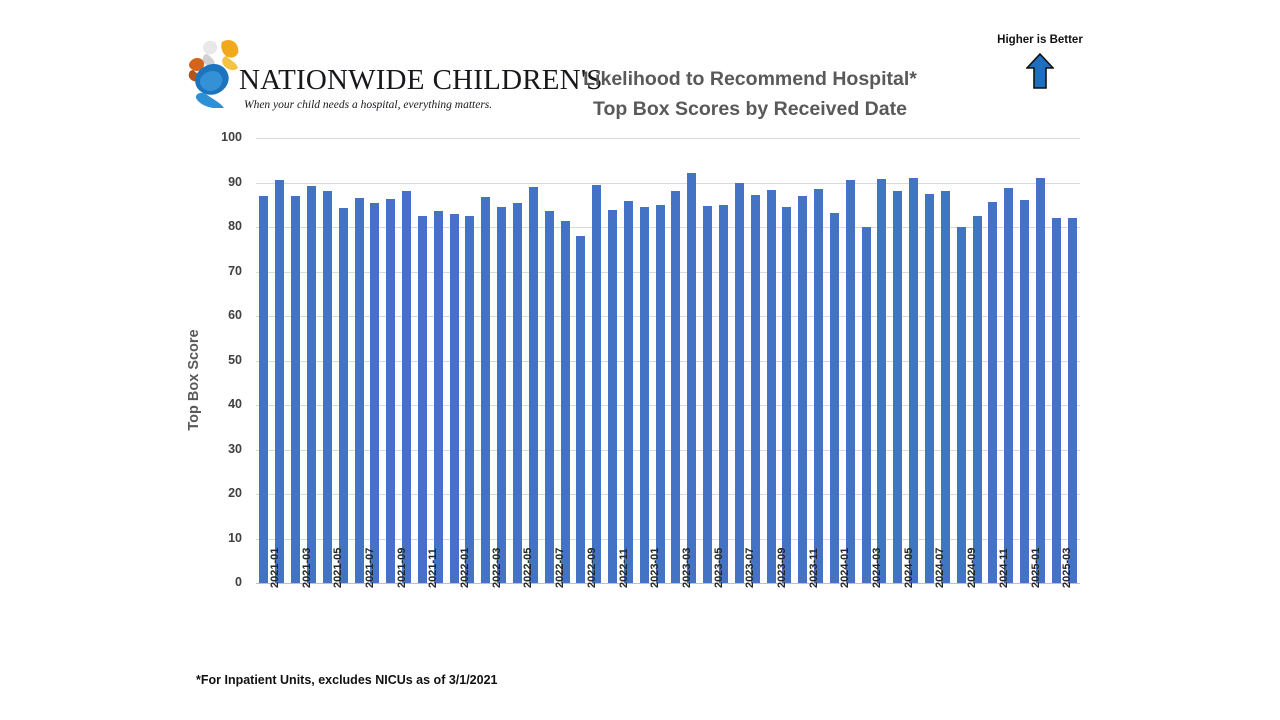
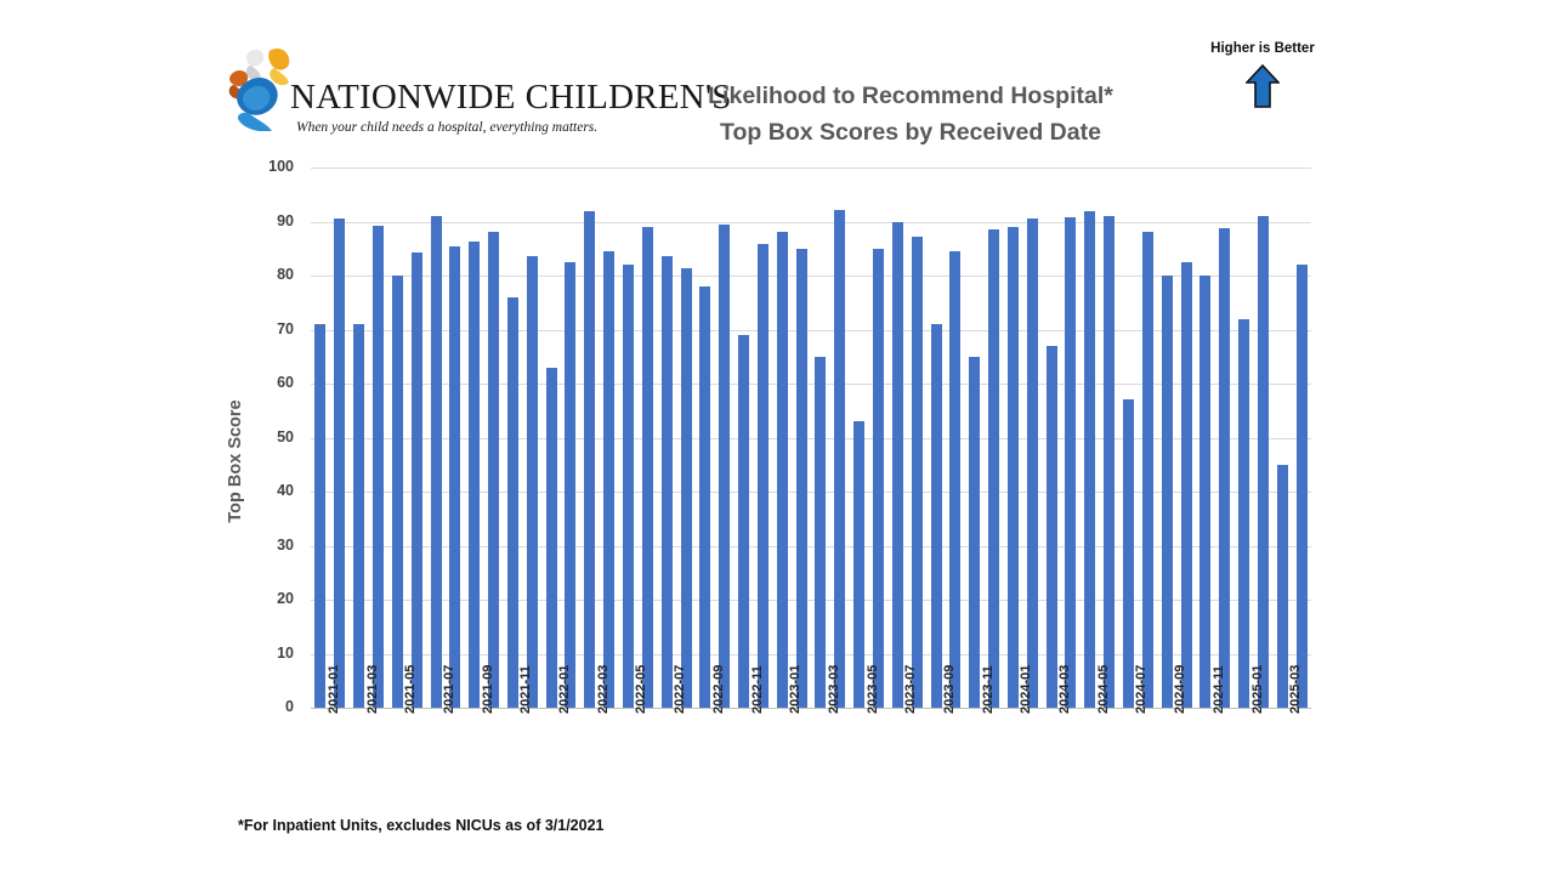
2021-01: 87 -> 71
2021-03: 87 -> 71
2021-05: 88 -> 80
2021-07: 87 -> 91
2021-11: 82 -> 76
2022-01: 83 -> 63
2022-03: 87 -> 92
2022-05: 86 -> 82
2022-11: 84 -> 69
2023-01: 85 -> 88
2023-03: 88 -> 65
2023-05: 85 -> 53
2023-09: 88 -> 71
2023-11: 87 -> 65
2024-01: 83 -> 89
2024-03: 80 -> 67
2024-05: 88 -> 92
2024-07: 87 -> 57
2024-11: 86 -> 80
2025-01: 86 -> 72
2025-03: 82 -> 45
